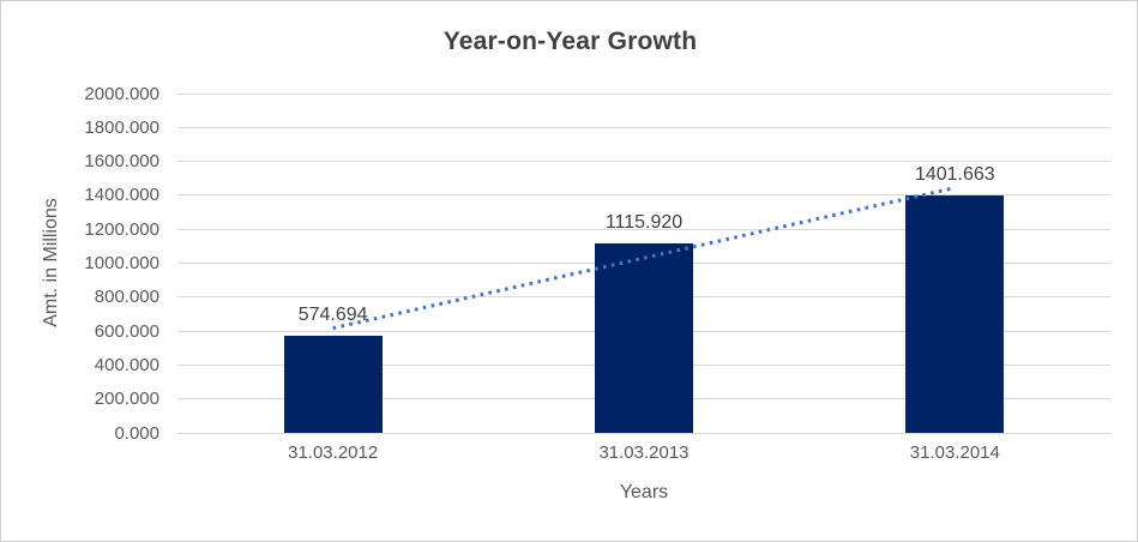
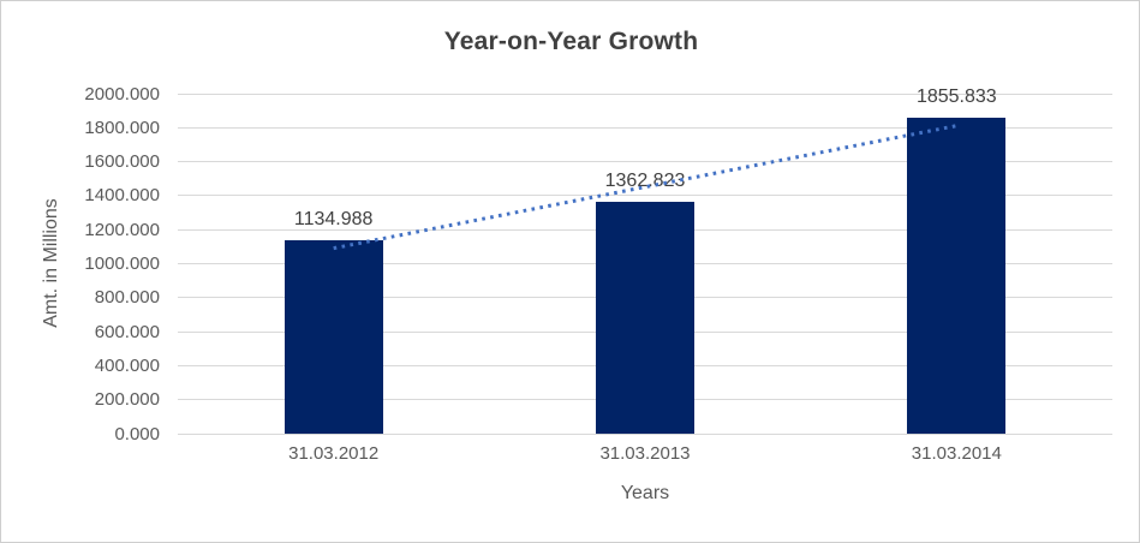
31.03.2012: 574.694 -> 1134.988
31.03.2013: 1115.920 -> 1362.823
31.03.2014: 1401.663 -> 1855.833
